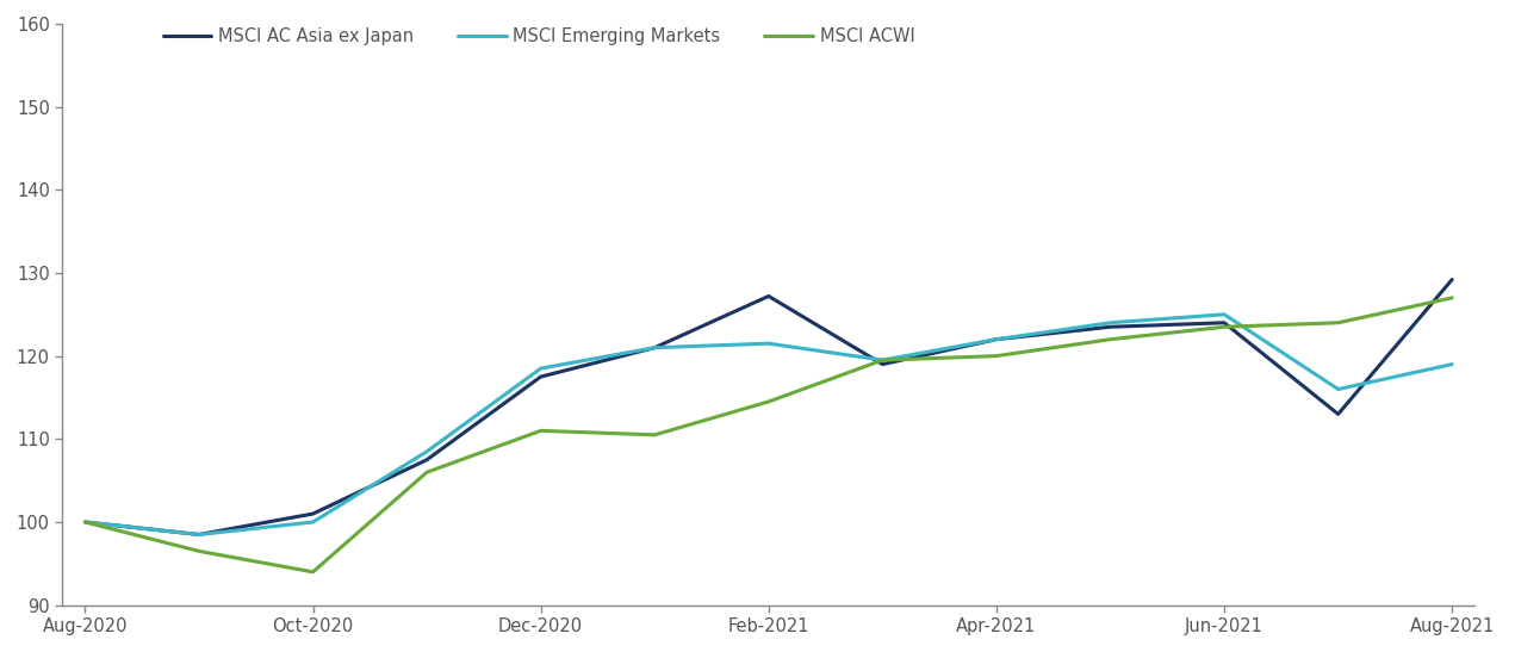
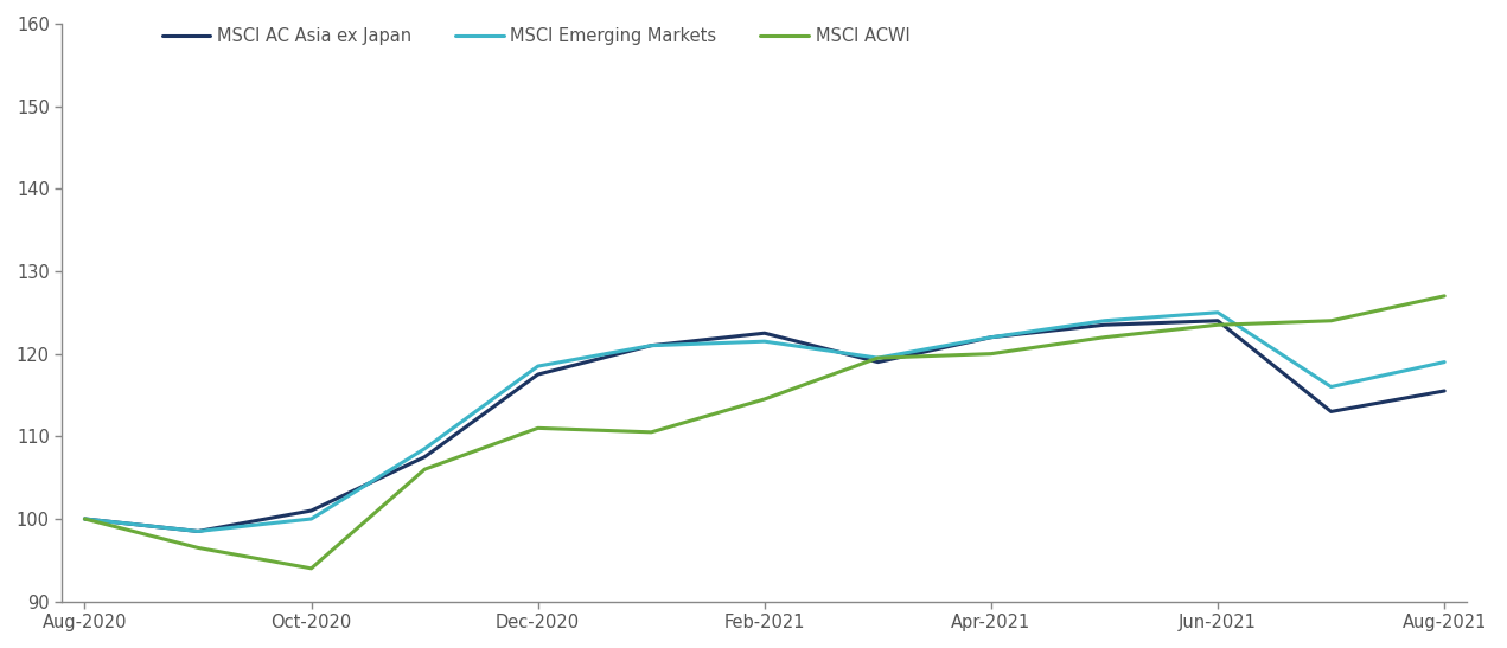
MSCI AC Asia ex Japan/Feb-2021: 127.2 -> 122.5
MSCI AC Asia ex Japan/Aug-2021: 129.2 -> 115.5
